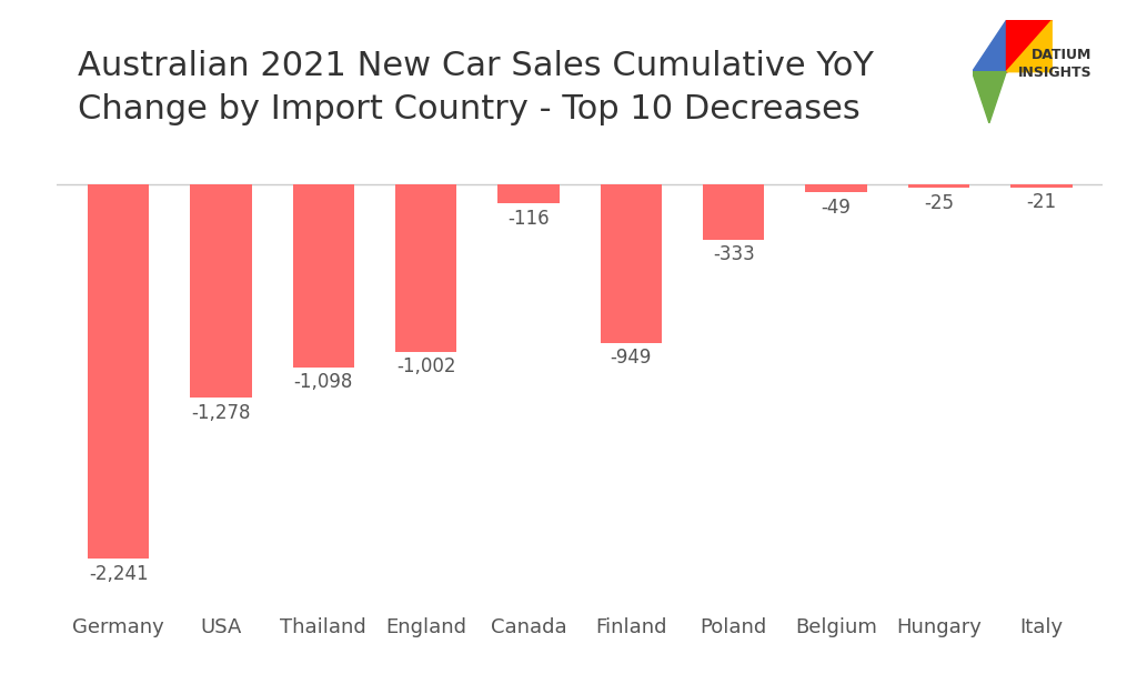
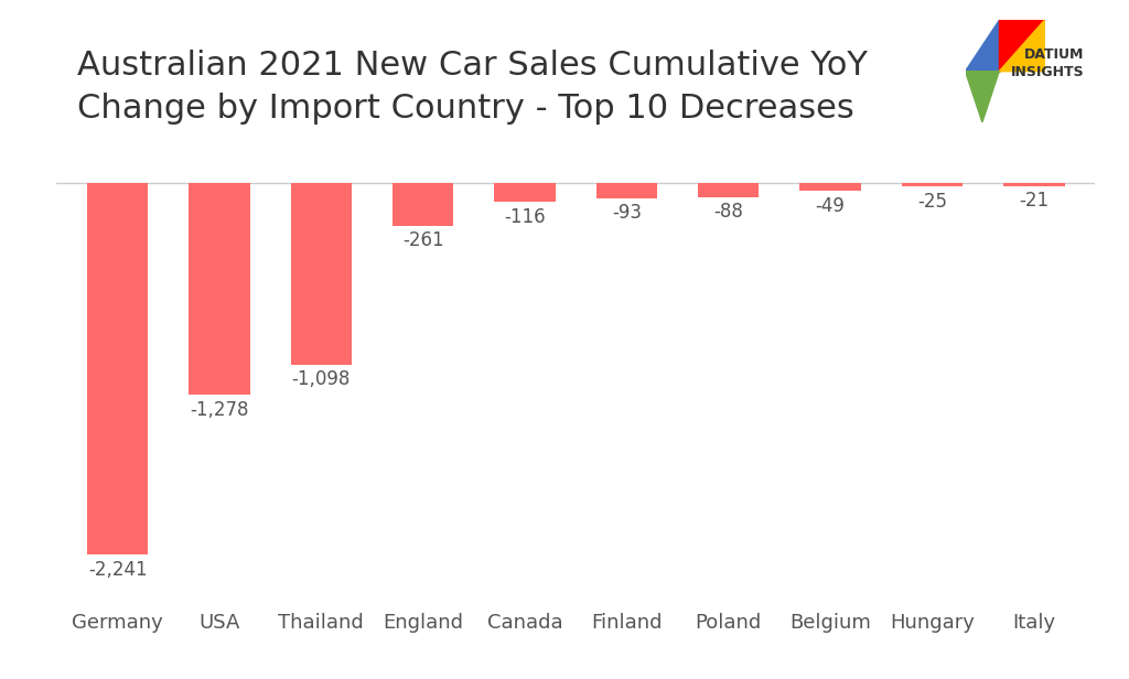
England: -1,002 -> -261
Finland: -949 -> -93
Poland: -333 -> -88
